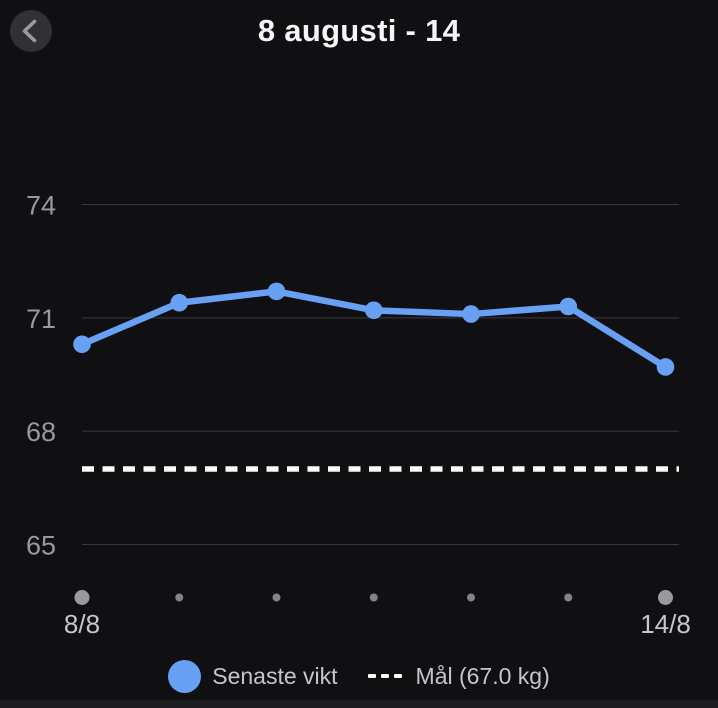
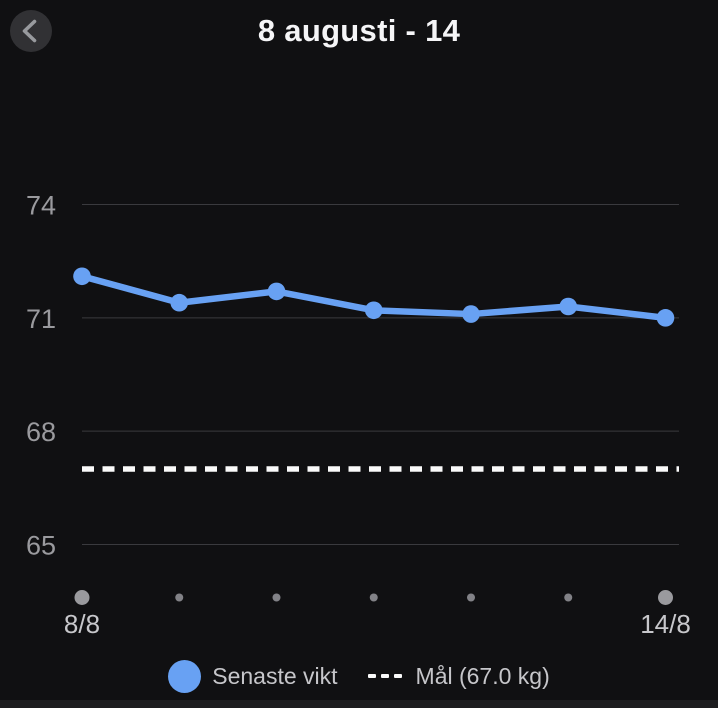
8/8: 70.3 -> 72.1
14/8: 69.7 -> 71.0
